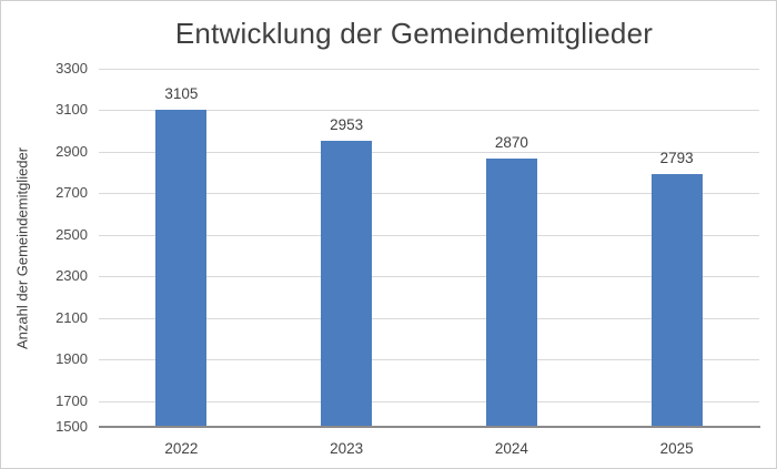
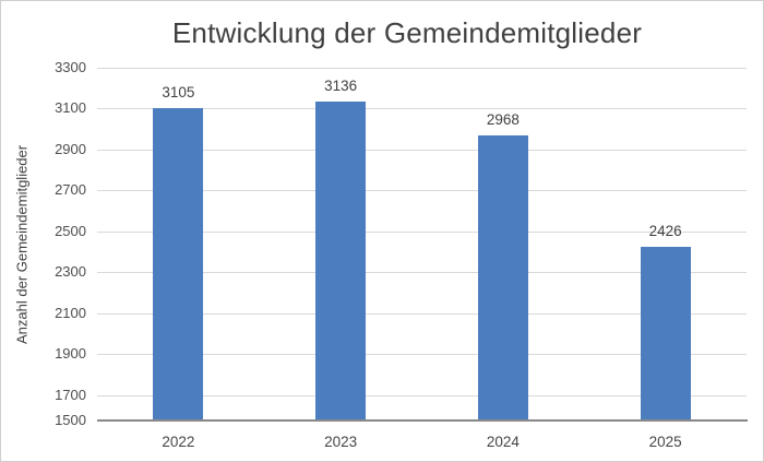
2023: 2953 -> 3136
2024: 2870 -> 2968
2025: 2793 -> 2426
